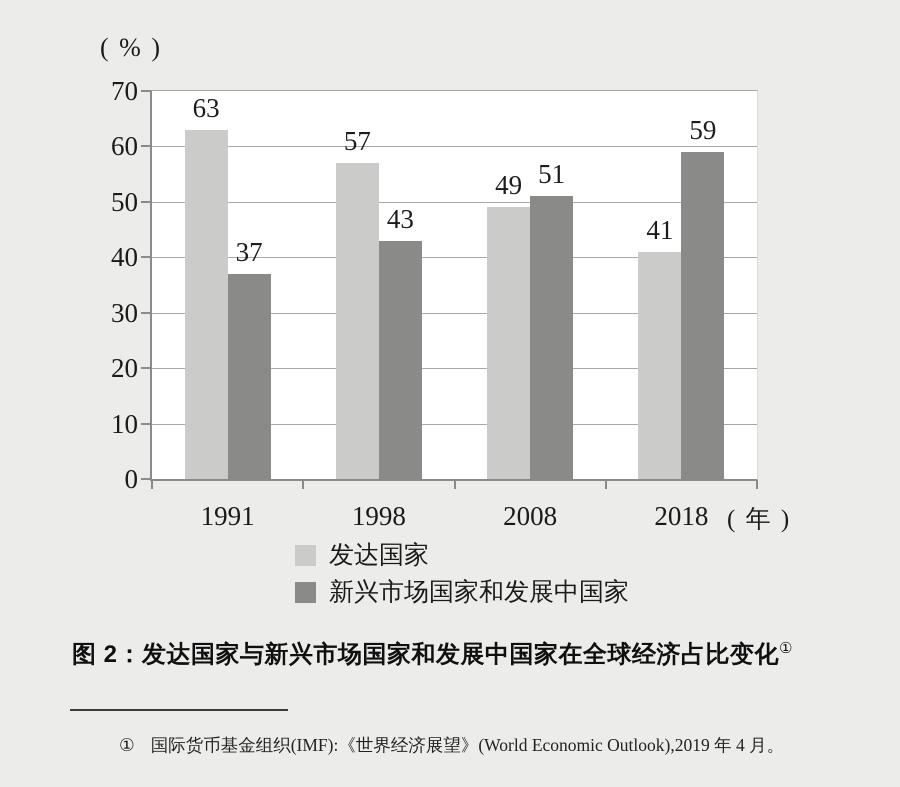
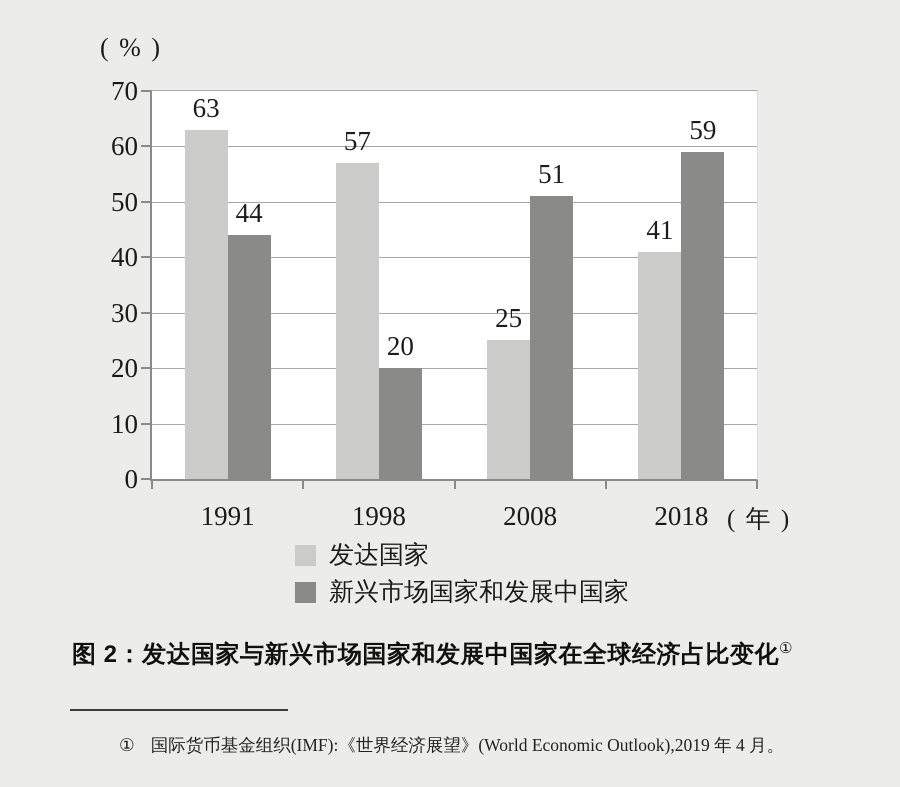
新兴市场国家和发展中国家/1991: 37 -> 44
新兴市场国家和发展中国家/1998: 43 -> 20
发达国家/2008: 49 -> 25
